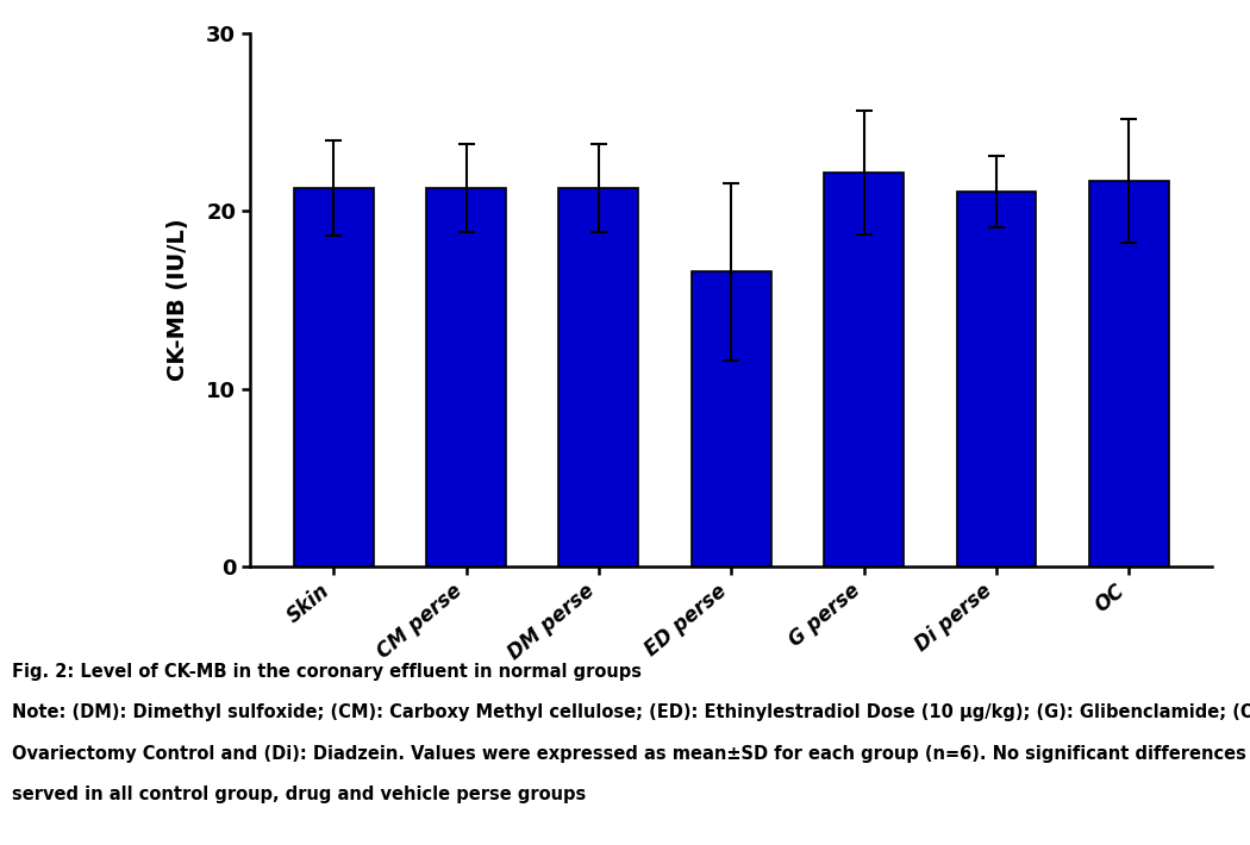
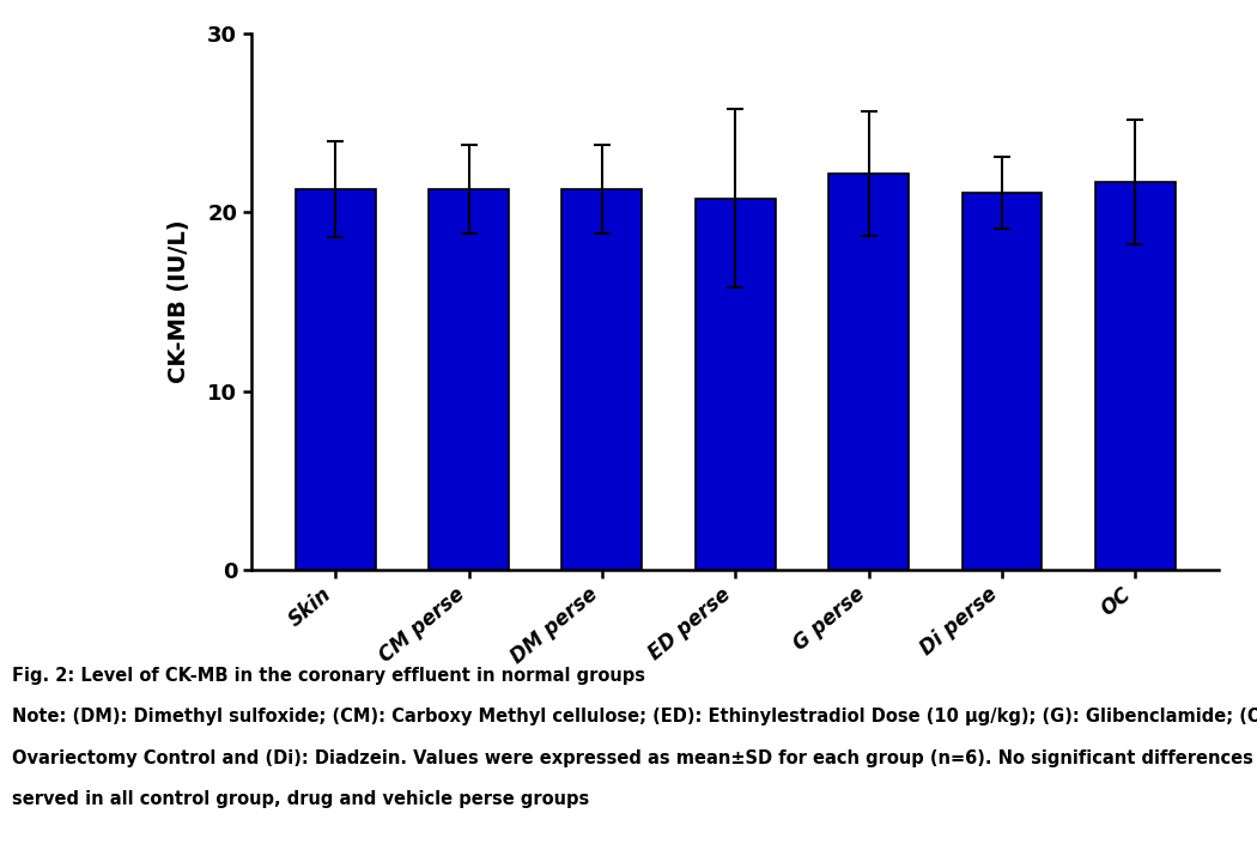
ED perse: 16.6 -> 20.8
